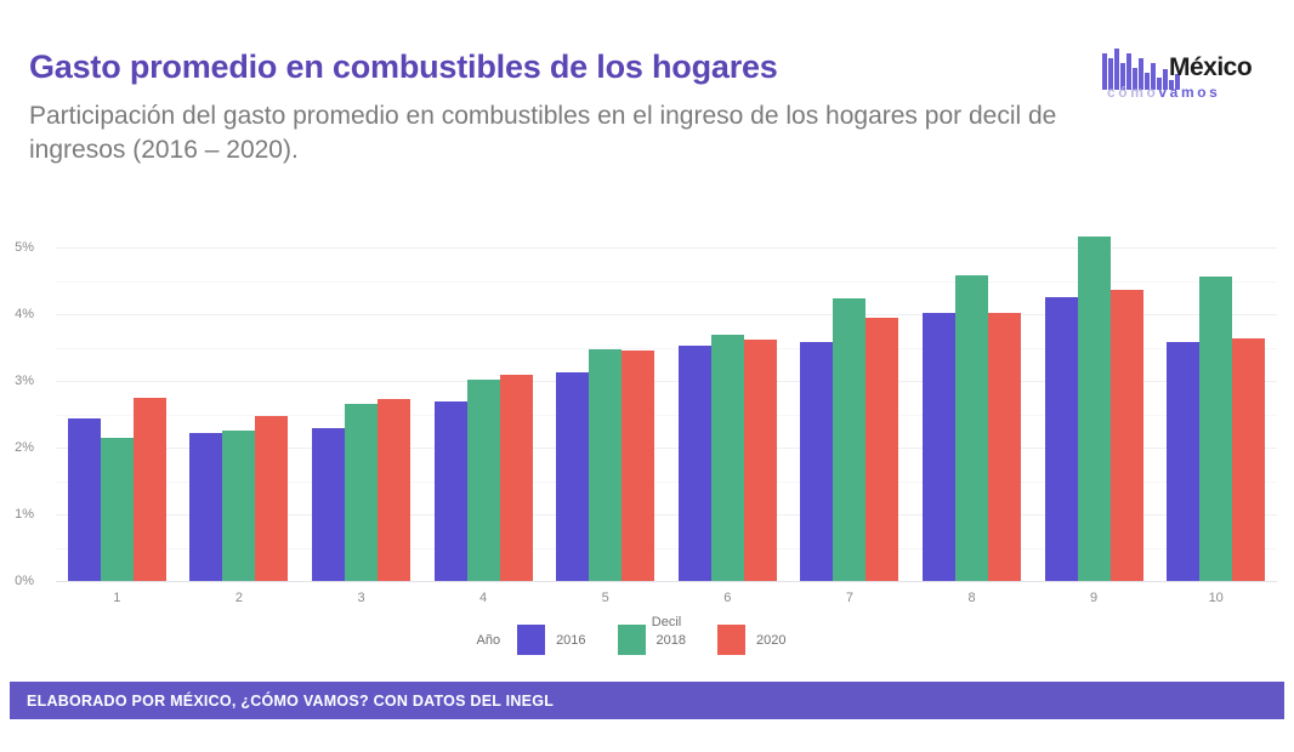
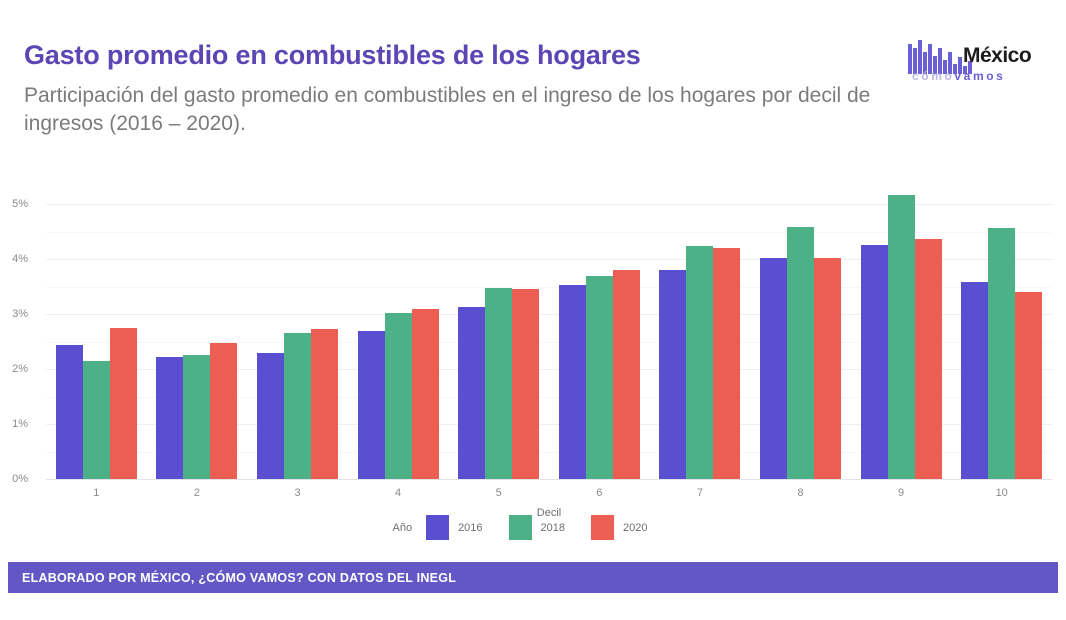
2020/6: 3.6% -> 3.8%
2016/7: 3.6% -> 3.8%
2020/7: 3.9% -> 4.2%
2020/10: 3.6% -> 3.4%
